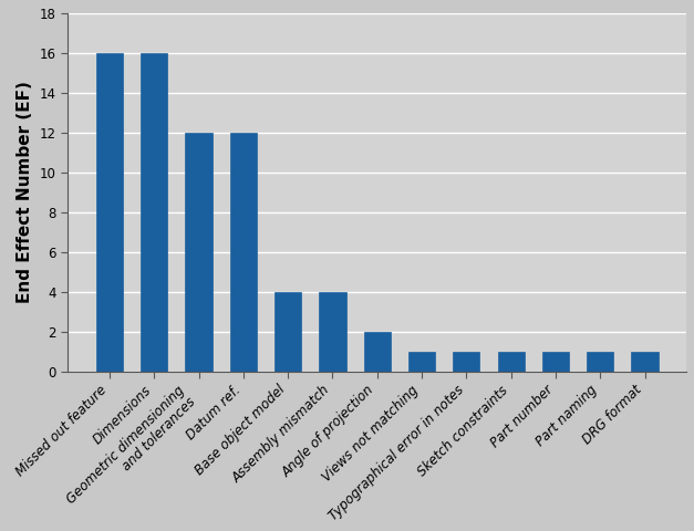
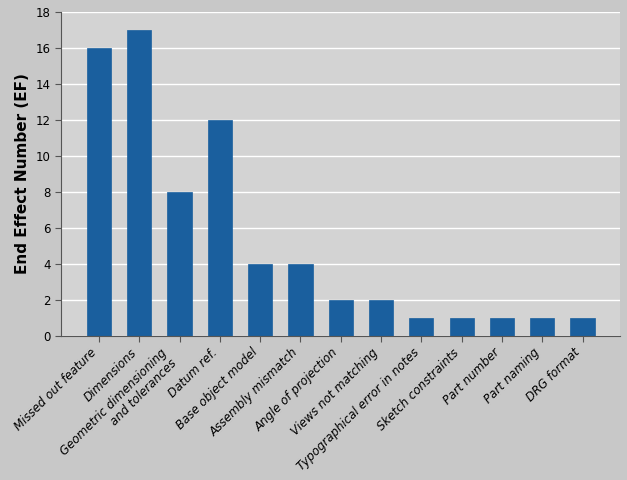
Dimensions: 16 -> 17
Geometric dimensioning and tolerances: 12 -> 8
Views not matching: 1 -> 2
